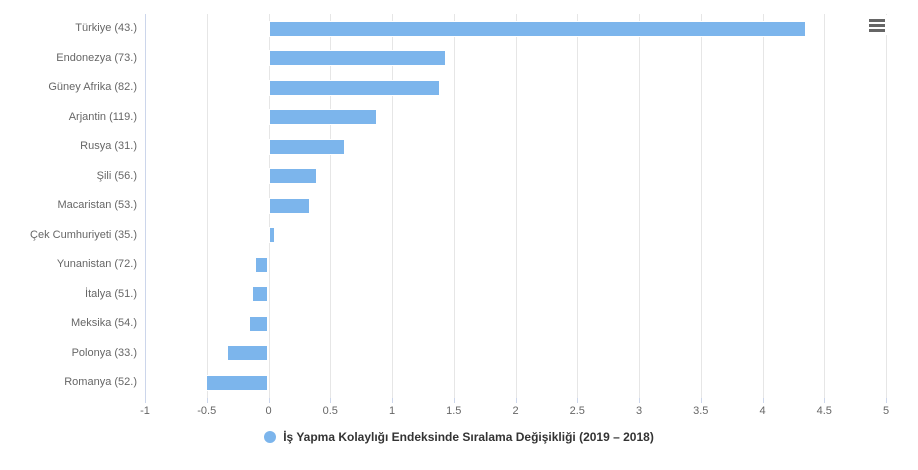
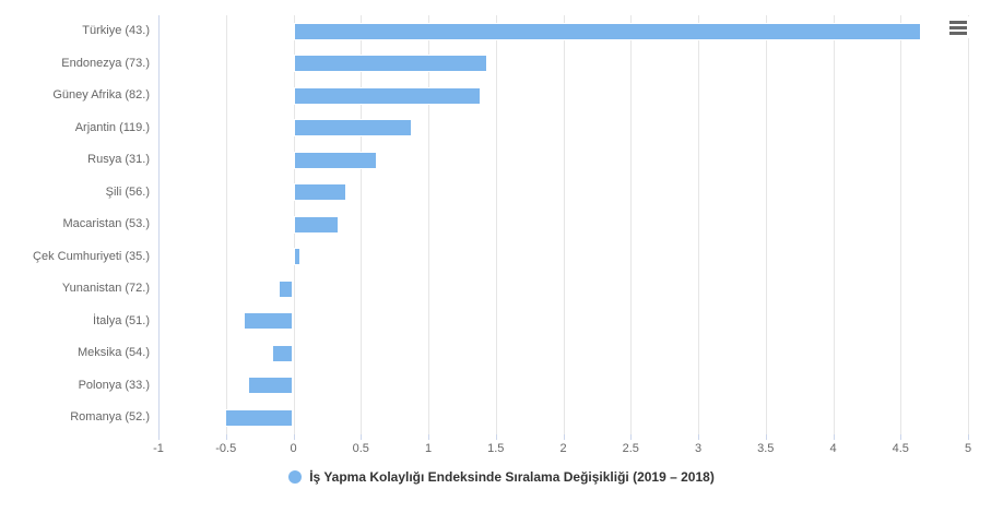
Türkiye (43.): 4.35 -> 4.65
İtalya (51.): -0.13 -> -0.37
